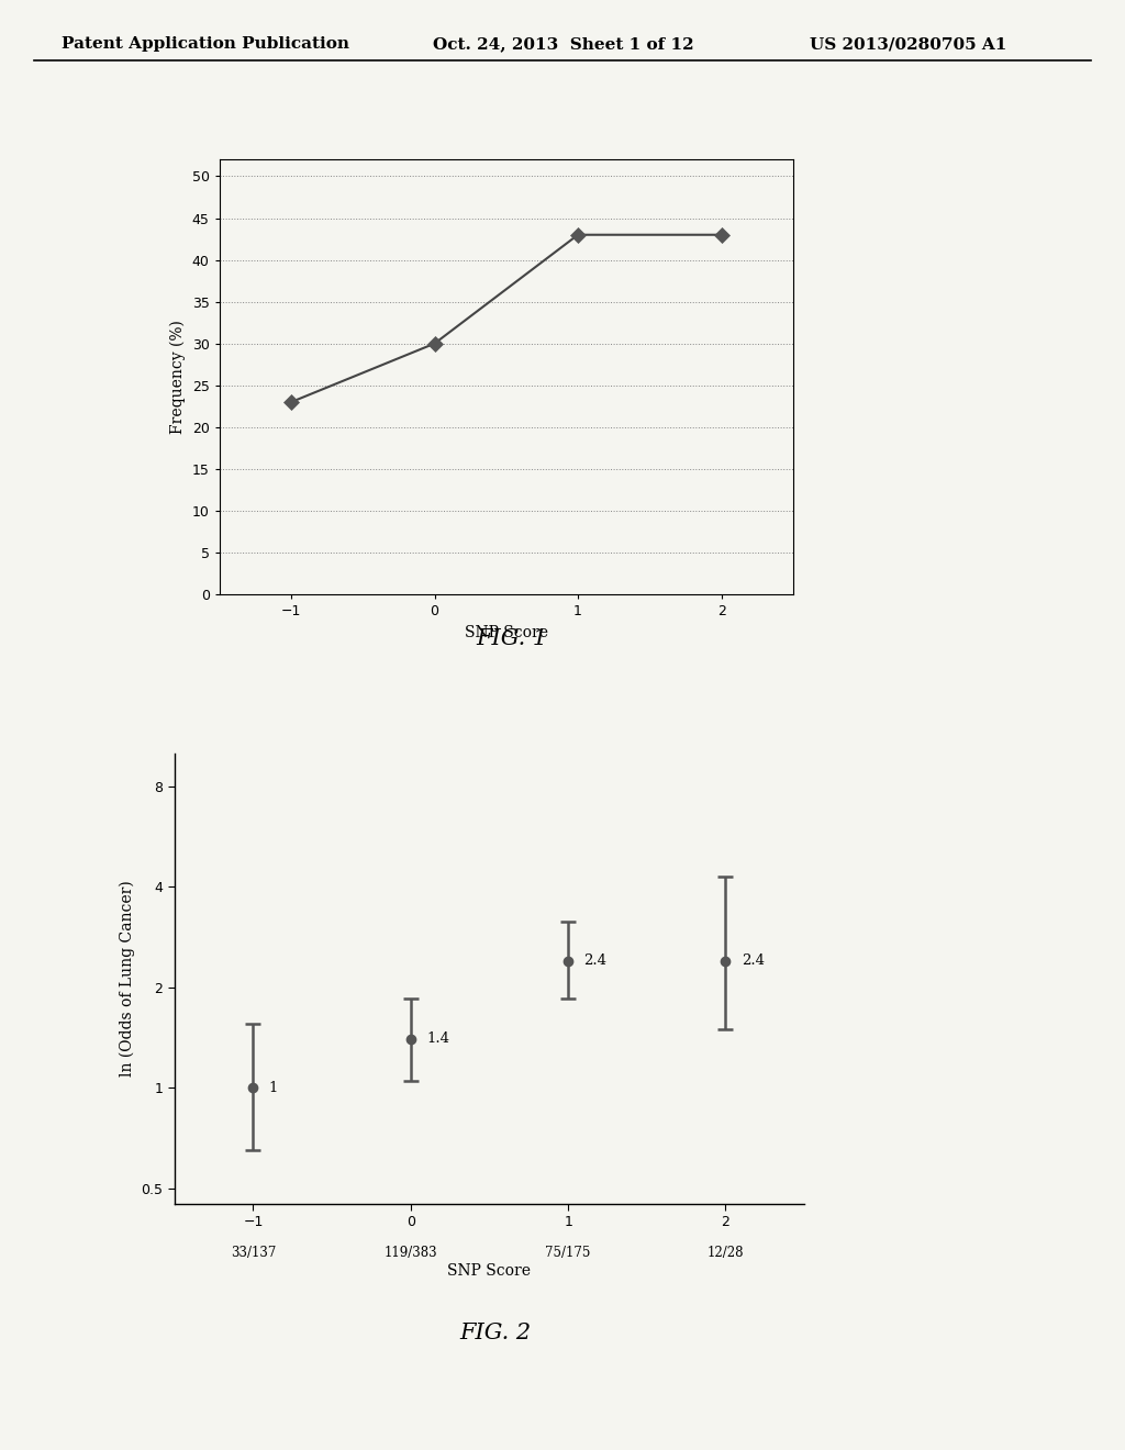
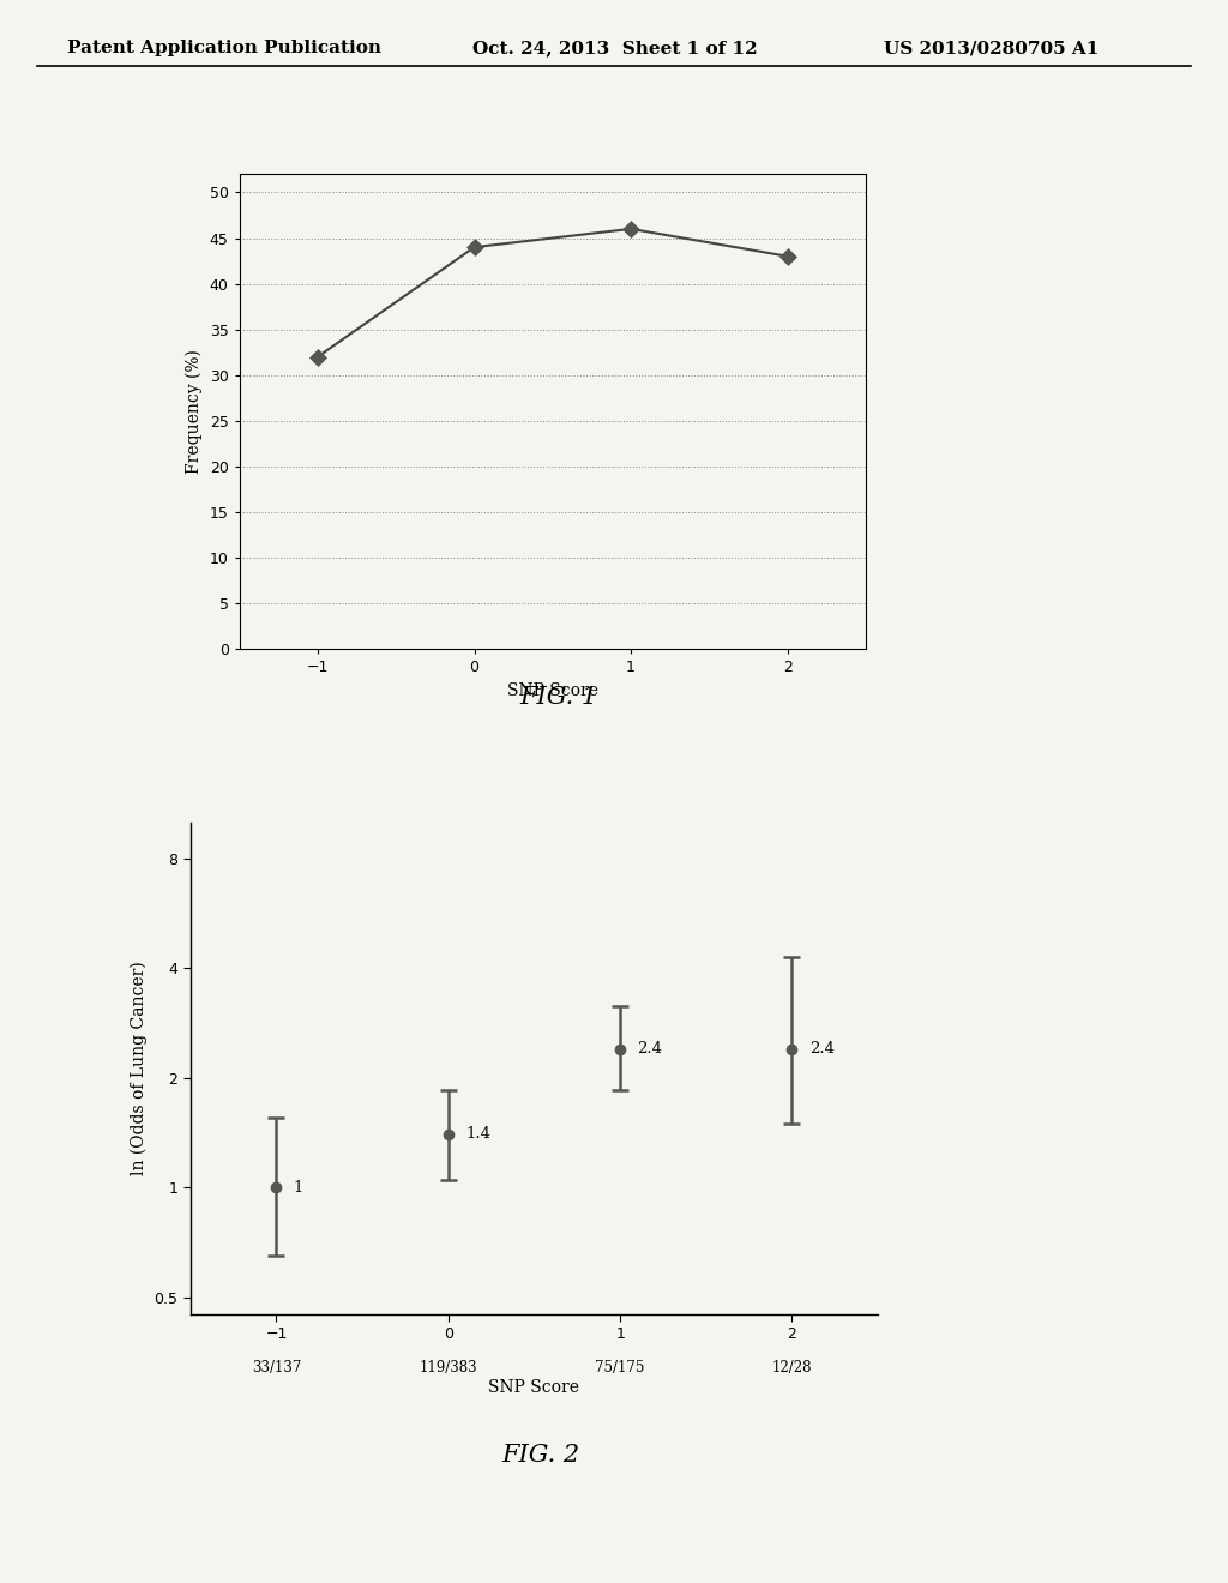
−1: 23 -> 32
0: 30 -> 44
1: 43 -> 46
